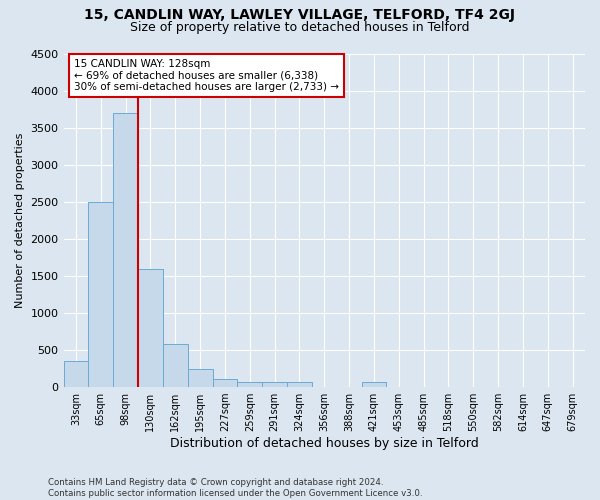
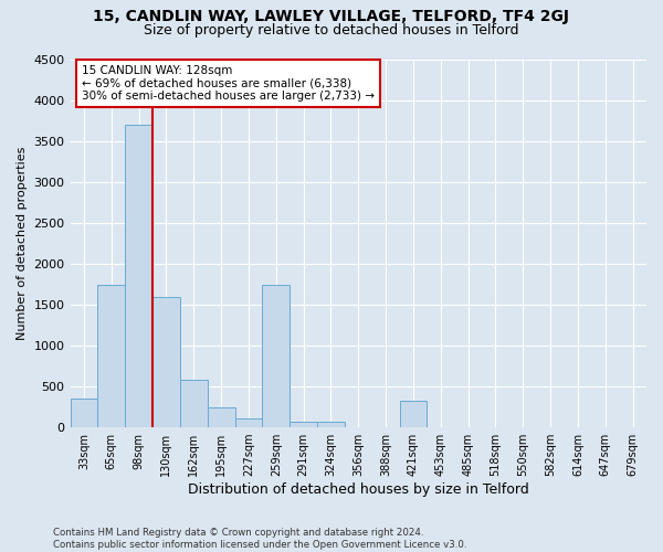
65sqm: 2500 -> 1740
259sqm: 60 -> 1740
421sqm: 60 -> 320
